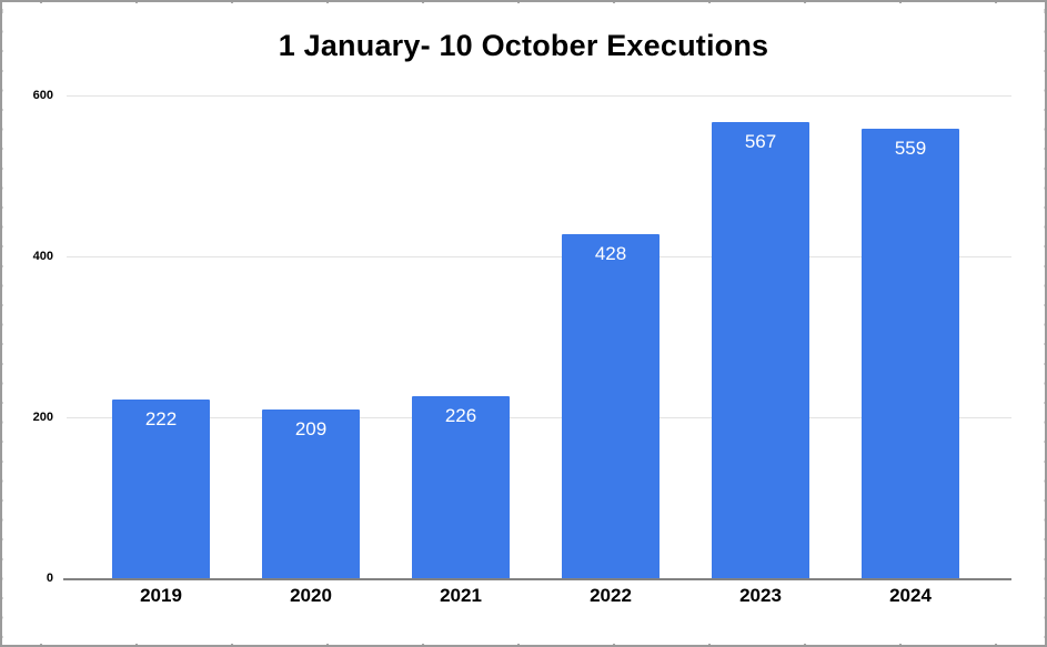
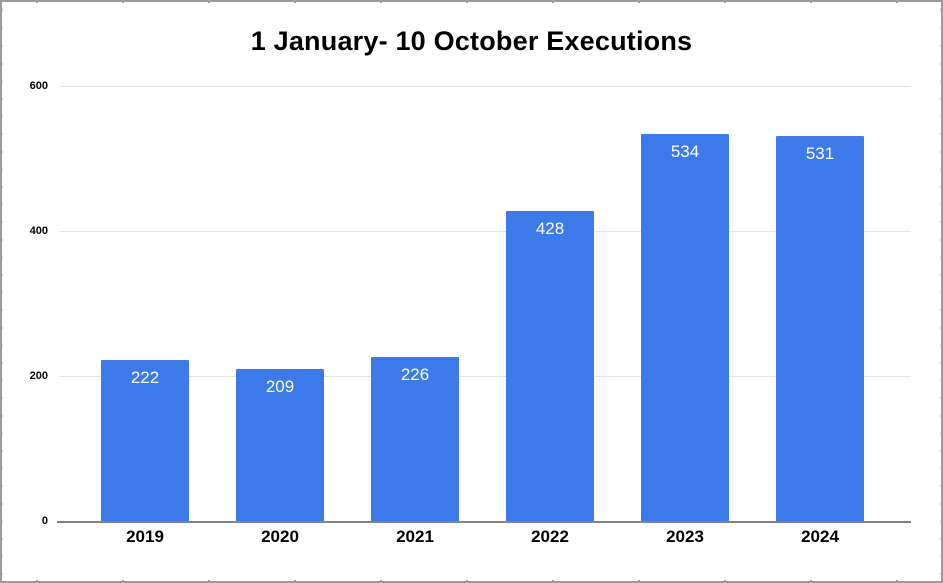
2023: 567 -> 534
2024: 559 -> 531
